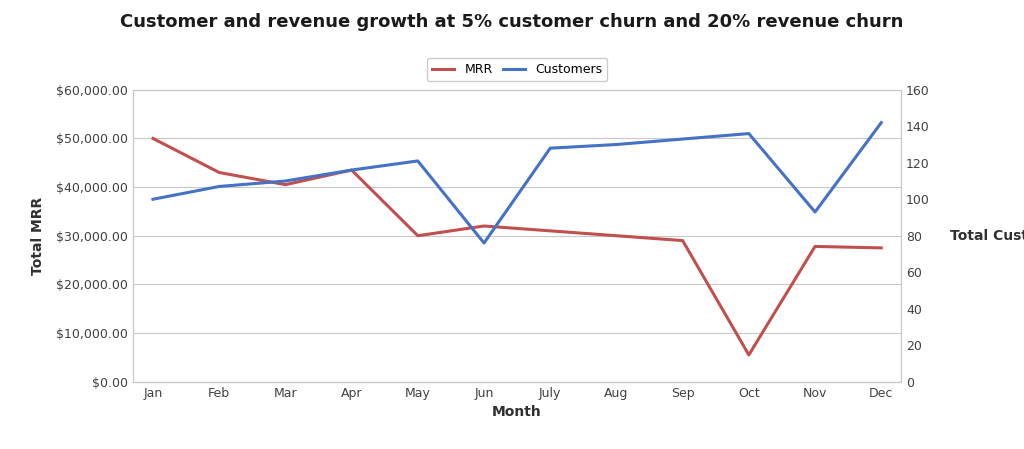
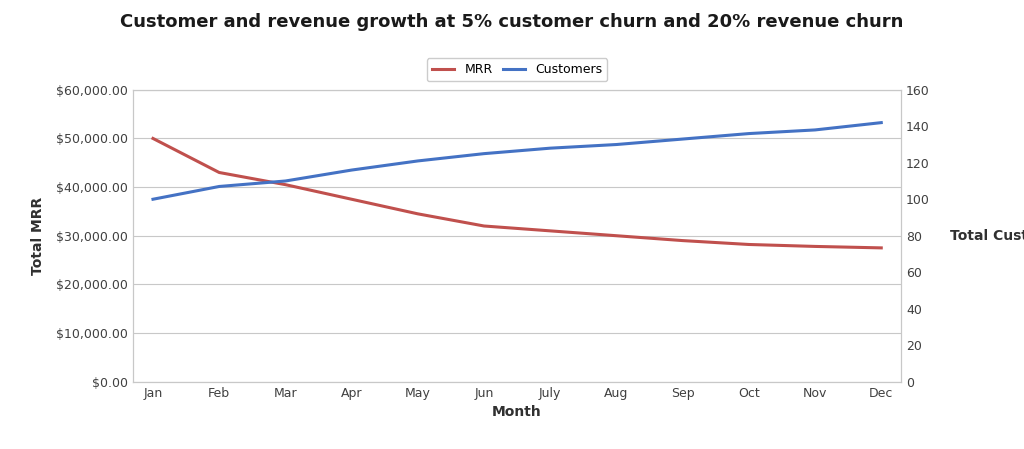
MRR/Apr: $43,500 -> $37,500
MRR/May: $30,000 -> $34,500
Customers/Jun: 76 -> 125
MRR/Oct: $5,500 -> $28,200
Customers/Nov: 93 -> 138
